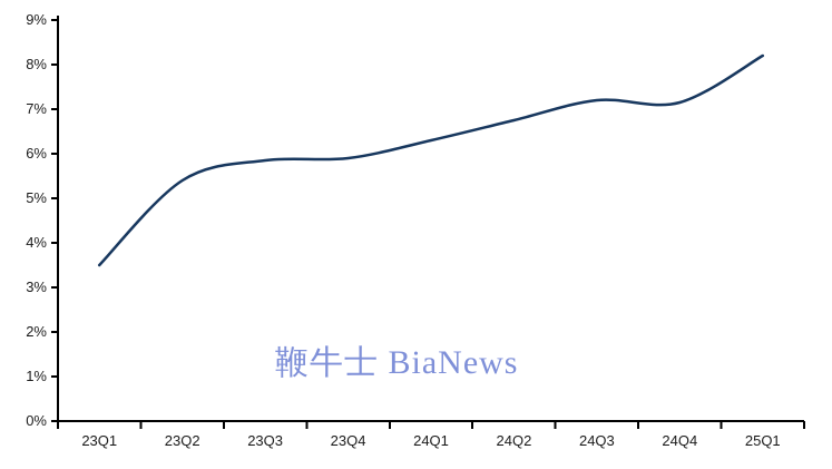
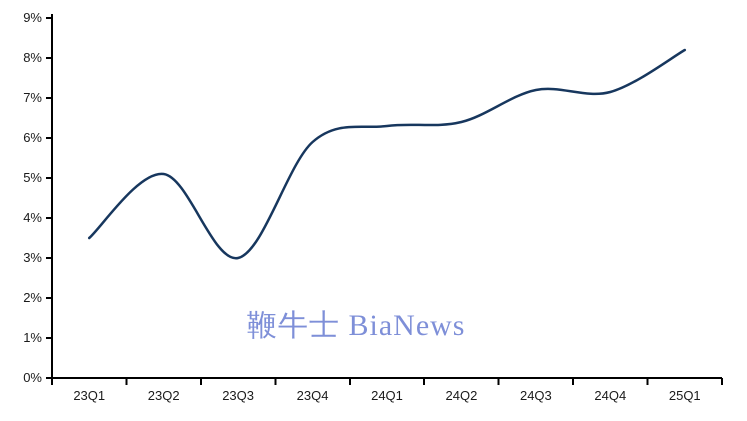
23Q2: 5.4% -> 5.1%
23Q3: 5.8% -> 3.0%
24Q2: 6.8% -> 6.4%
